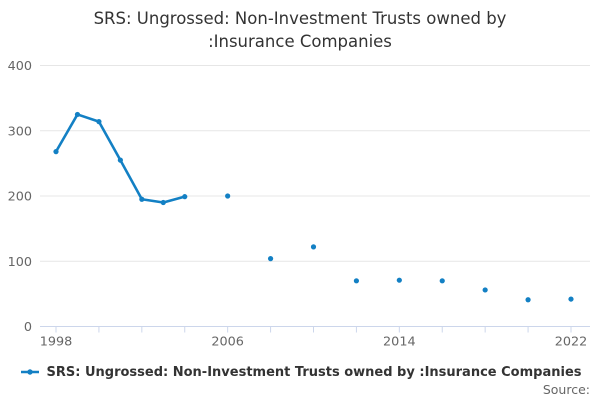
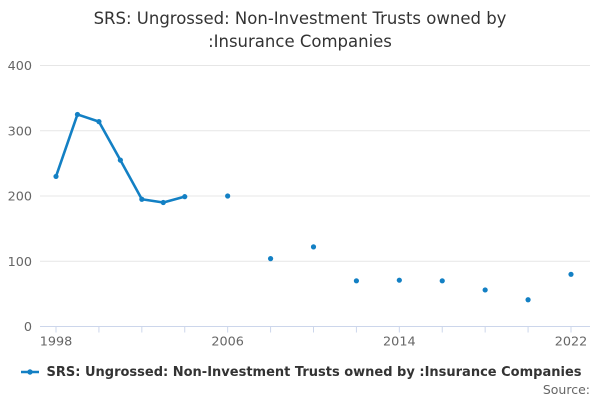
1998: 270 -> 230
2022: 40 -> 80
